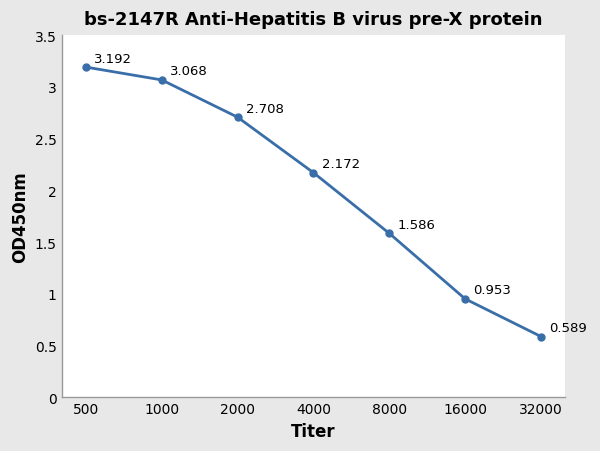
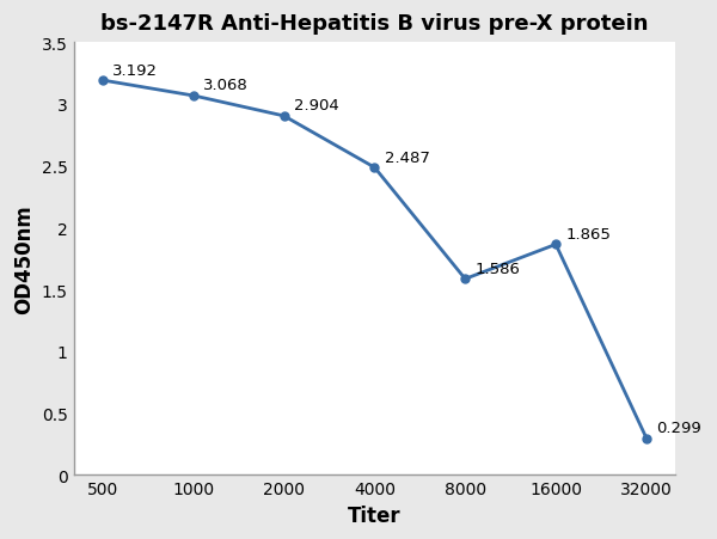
2000: 2.708 -> 2.904
4000: 2.172 -> 2.487
16000: 0.953 -> 1.865
32000: 0.589 -> 0.299
